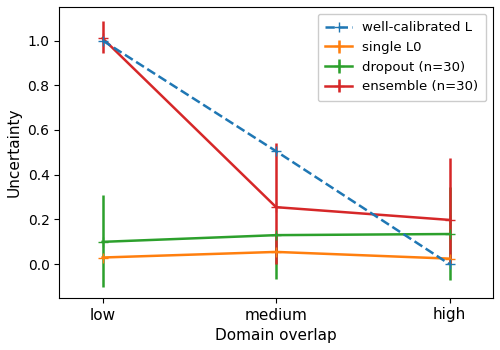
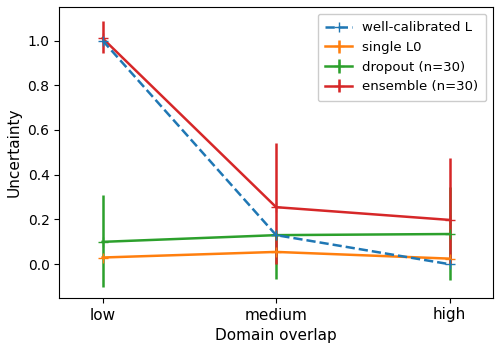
well-calibrated L/medium: 0.505 -> 0.130
